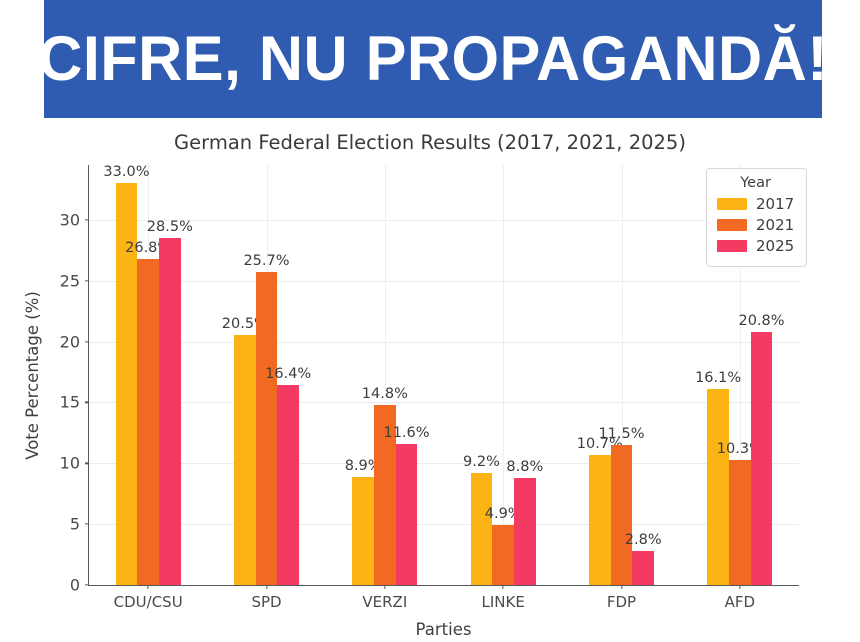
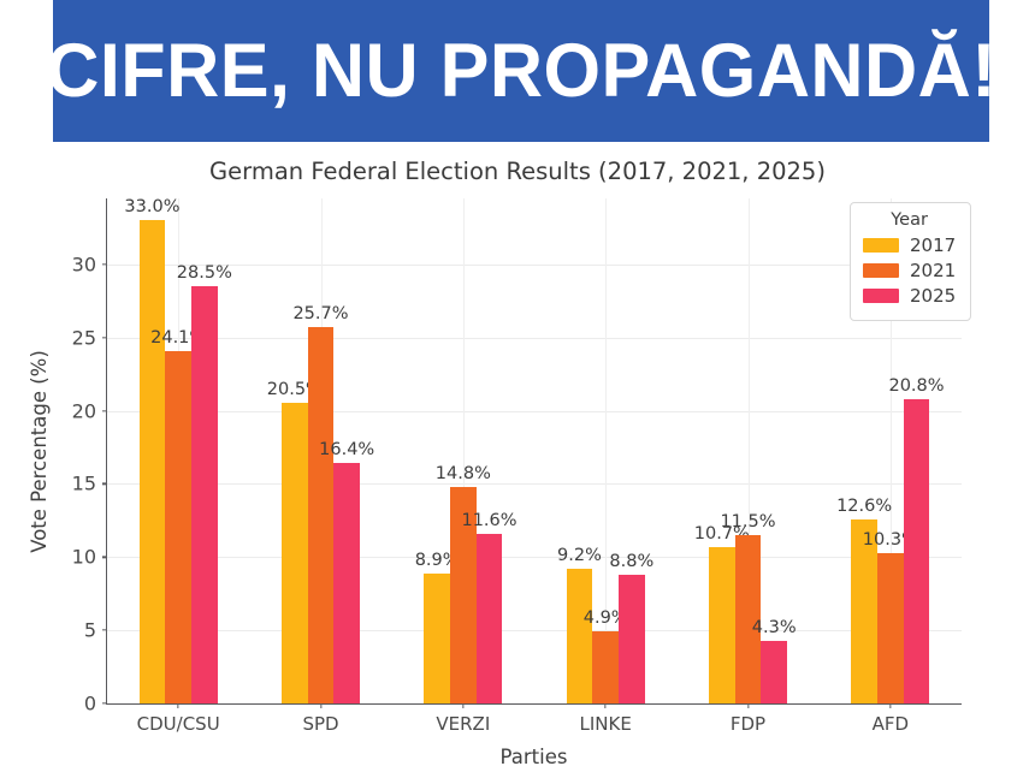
2021/CDU/CSU: 26.8% -> 24.1%
2025/FDP: 2.8% -> 4.3%
2017/AFD: 16.1% -> 12.6%
